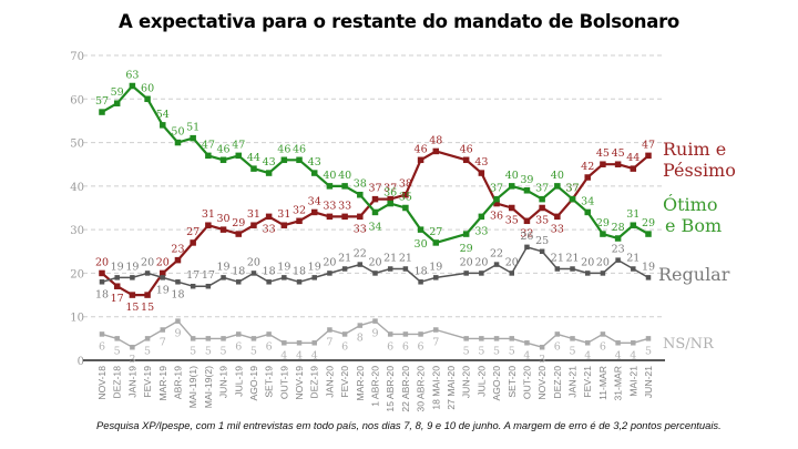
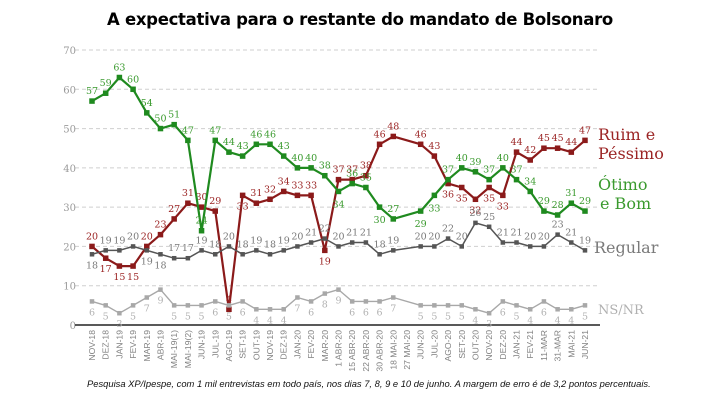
Ótimo e Bom/JUN-19: 46 -> 24
Ruim e Péssimo/AGO-19: 31 -> 4
Ruim e Péssimo/MAR-20: 33 -> 19
Ruim e Péssimo/JAN-21: 37 -> 44
